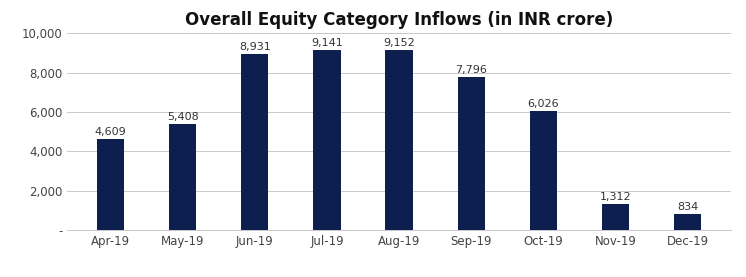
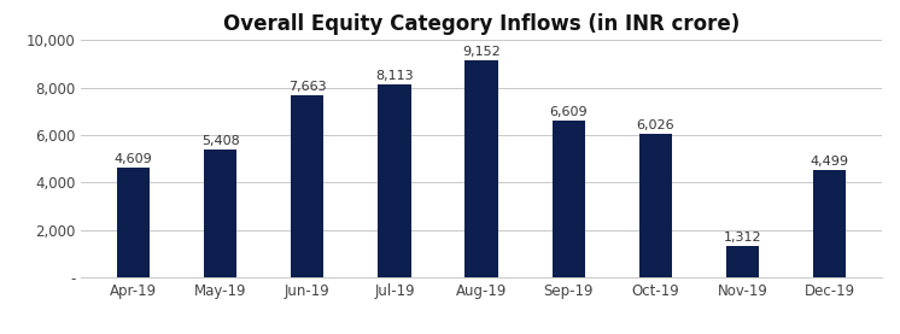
Jun-19: 8,931 -> 7,663
Jul-19: 9,141 -> 8,113
Sep-19: 7,796 -> 6,609
Dec-19: 834 -> 4,499
